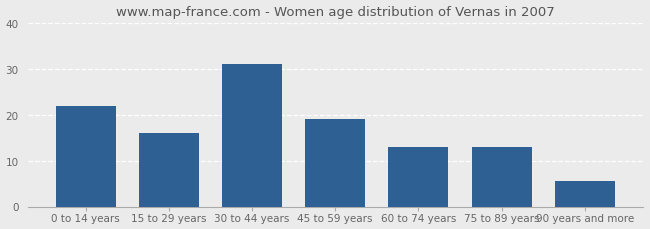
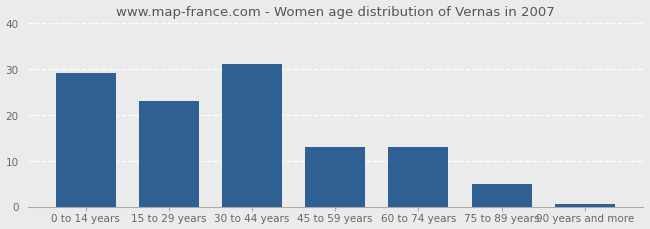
0 to 14 years: 22.0 -> 29.0
15 to 29 years: 16.0 -> 23.0
45 to 59 years: 19.0 -> 13.0
75 to 89 years: 13.0 -> 5.0
90 years and more: 5.5 -> 0.5
